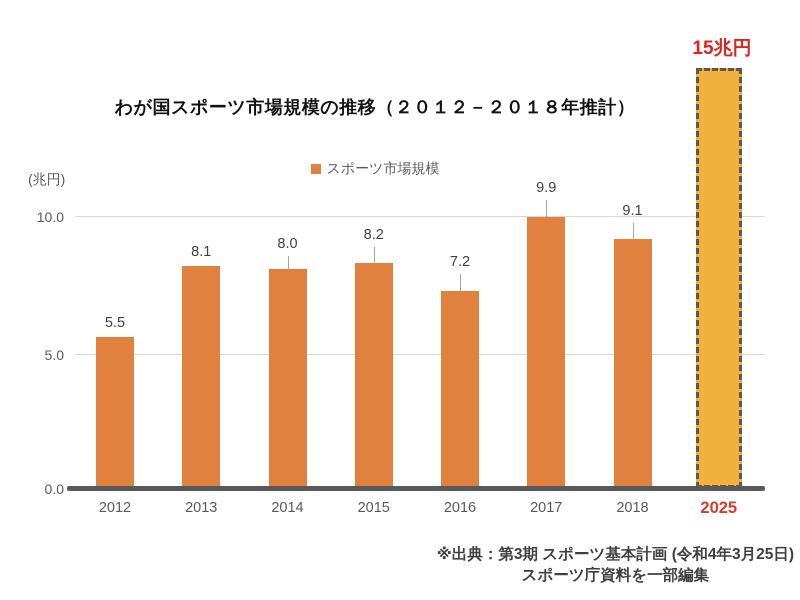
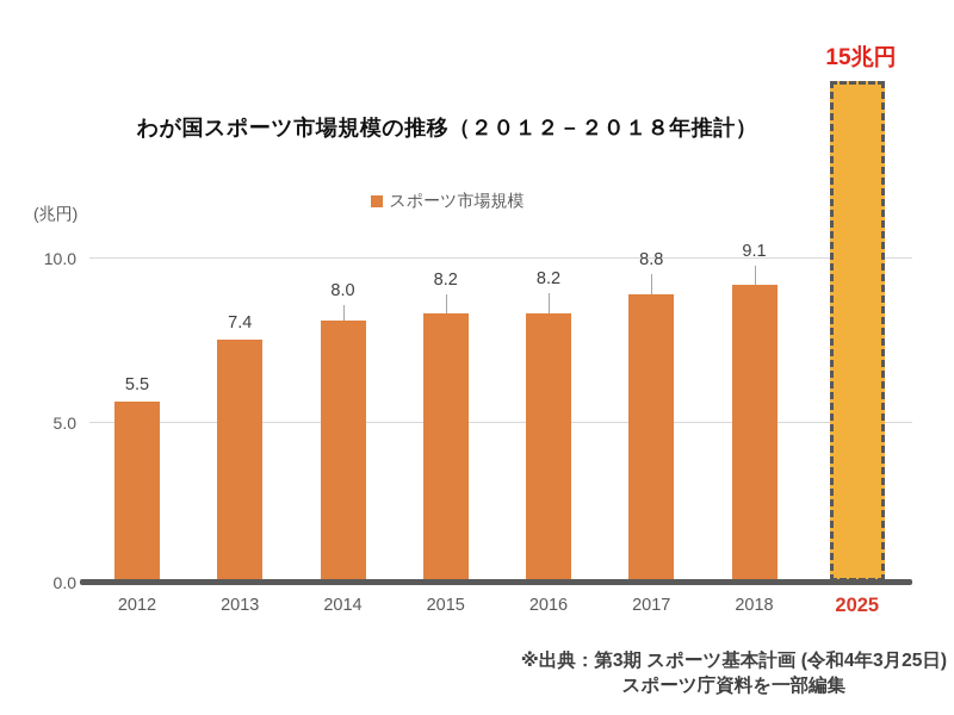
2013: 8.1 -> 7.4
2016: 7.2 -> 8.2
2017: 9.9 -> 8.8
